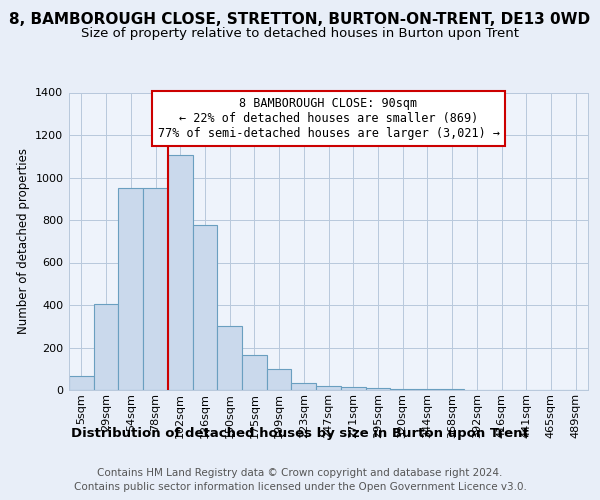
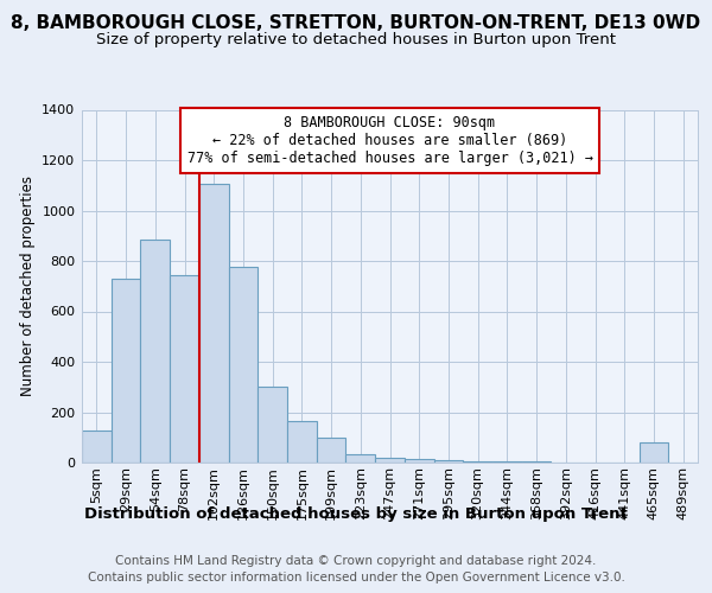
5sqm: 65 -> 125
29sqm: 405 -> 730
54sqm: 950 -> 885
78sqm: 950 -> 745
465sqm: 1 -> 80
